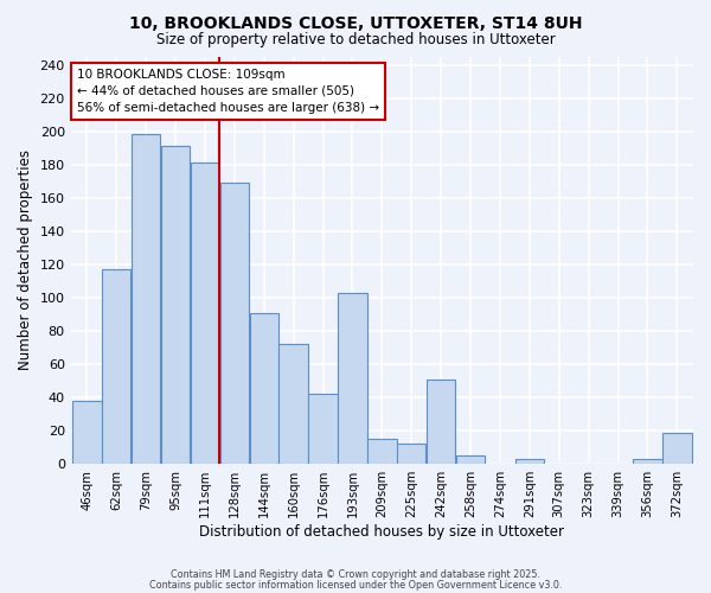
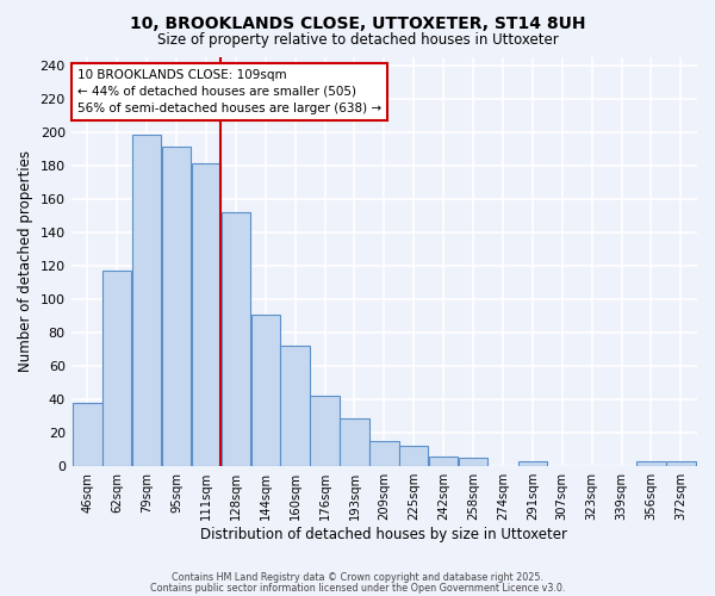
128sqm: 169 -> 152
193sqm: 103 -> 29
242sqm: 51 -> 6
372sqm: 19 -> 3
